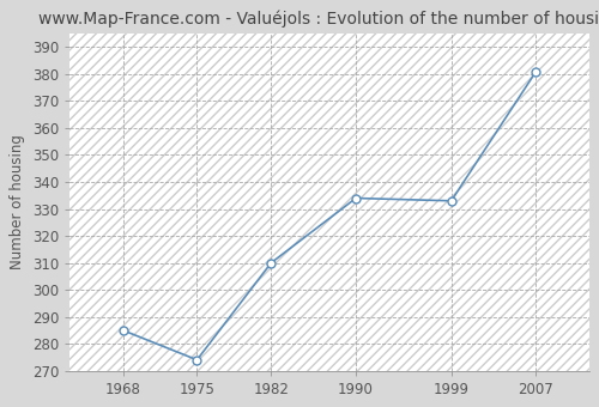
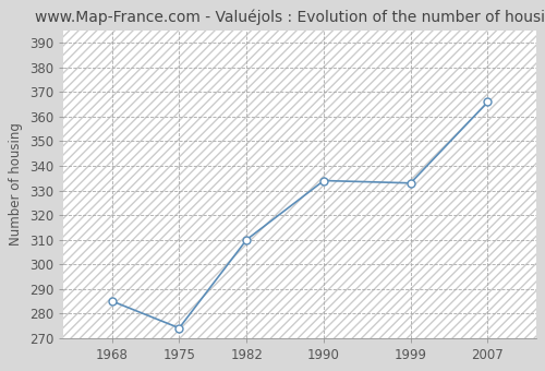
2007: 381 -> 366
